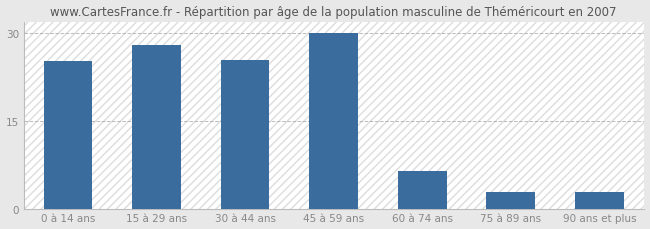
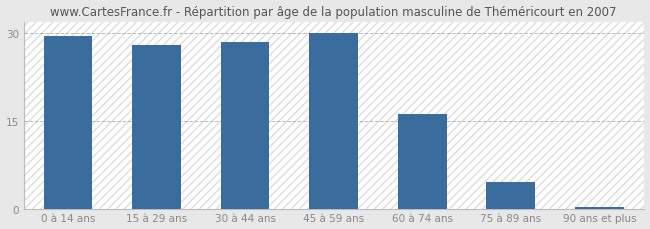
0 à 14 ans: 25.2 -> 29.5
30 à 44 ans: 25.4 -> 28.5
60 à 74 ans: 6.4 -> 16.2
75 à 89 ans: 2.8 -> 4.5
90 ans et plus: 2.8 -> 0.3
